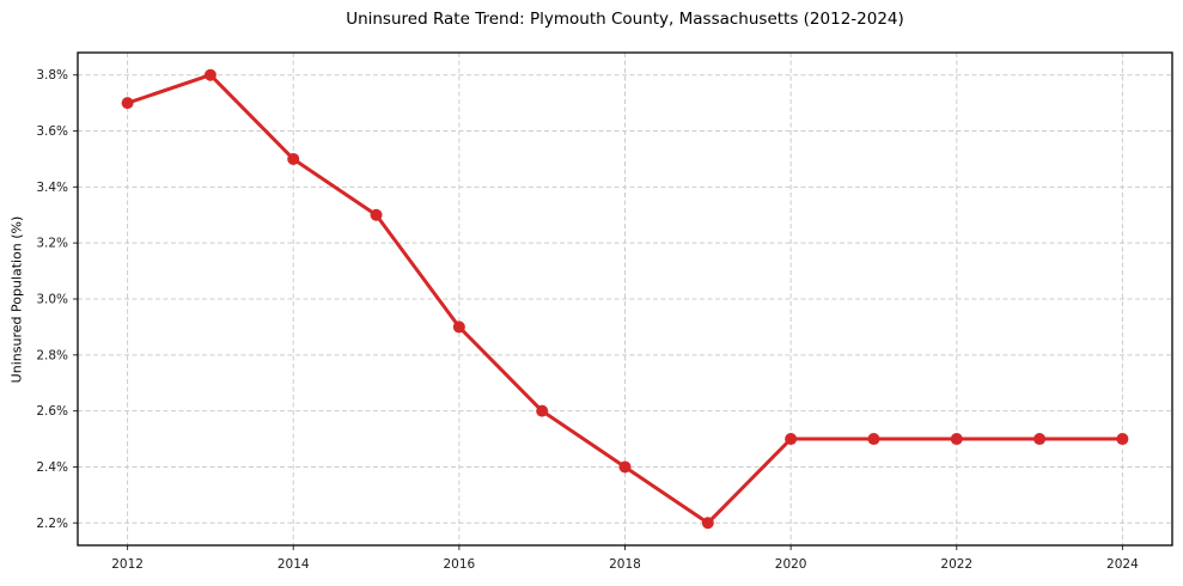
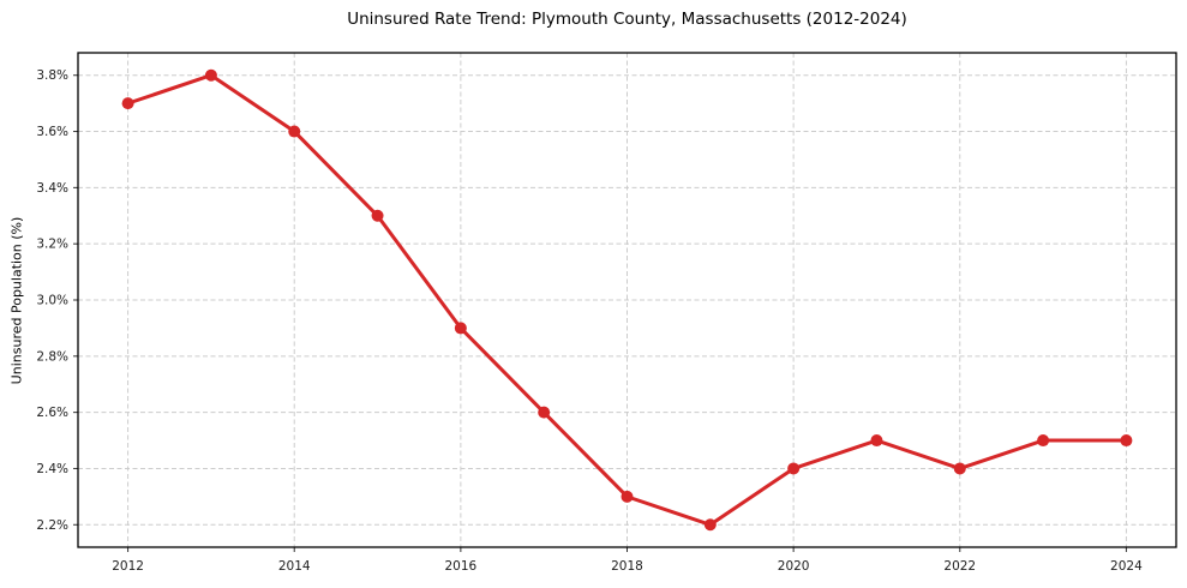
2014: 3.5% -> 3.6%
2018: 2.4% -> 2.3%
2020: 2.5% -> 2.4%
2022: 2.5% -> 2.4%
